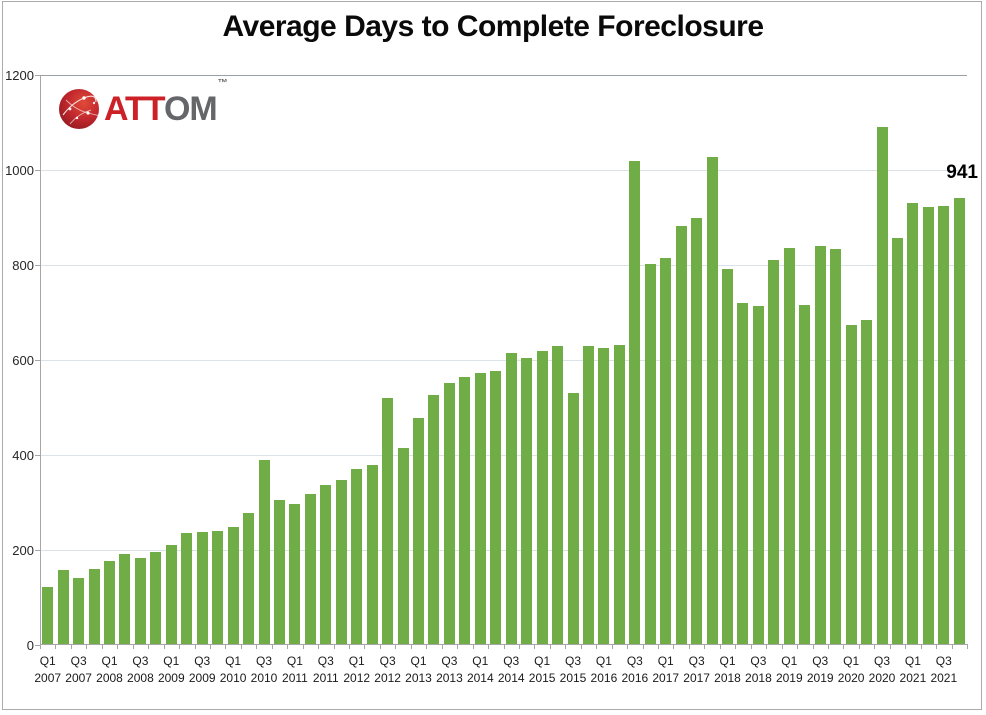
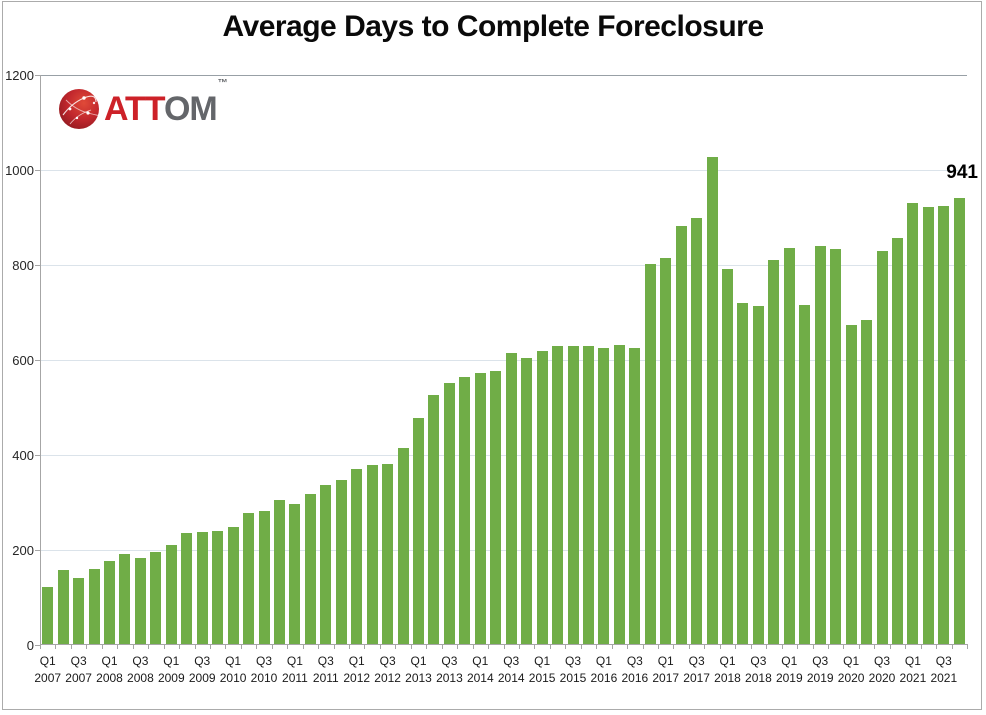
Q3 2010: 390 -> 280
Q3 2012: 520 -> 380
Q3 2015: 530 -> 630
Q3 2016: 1020 -> 620
Q3 2020: 1090 -> 830
